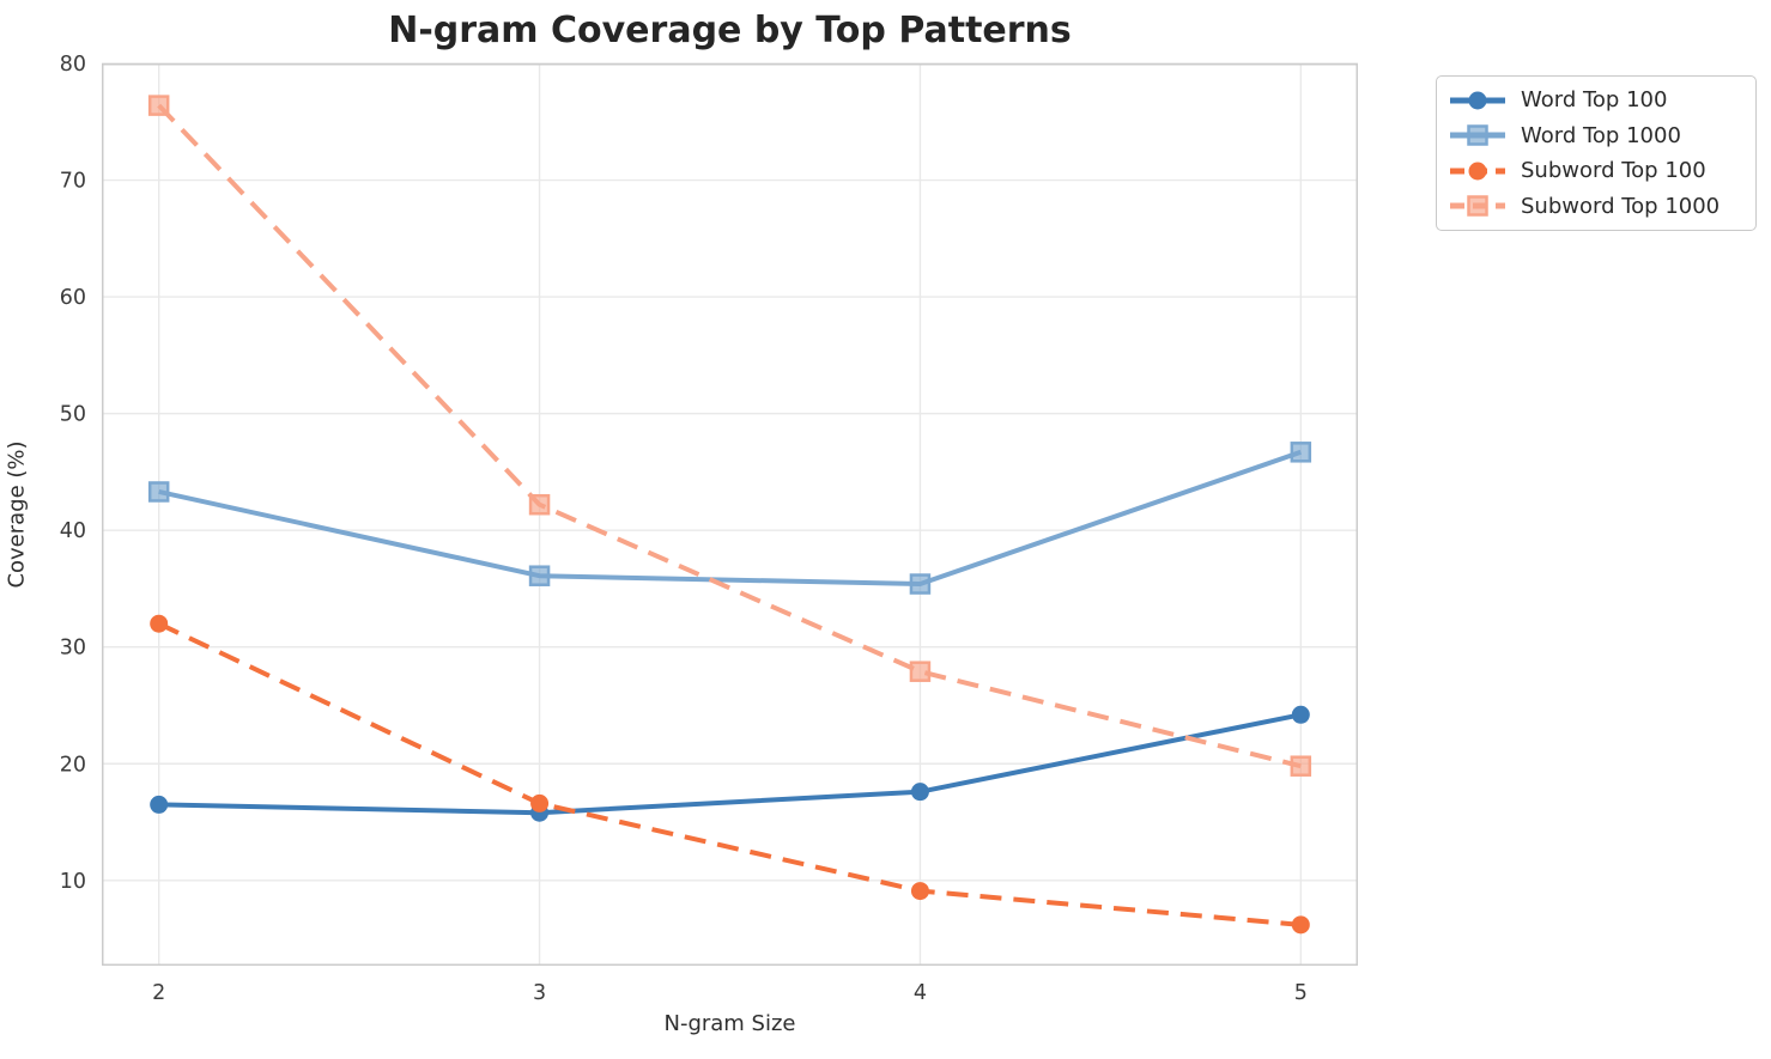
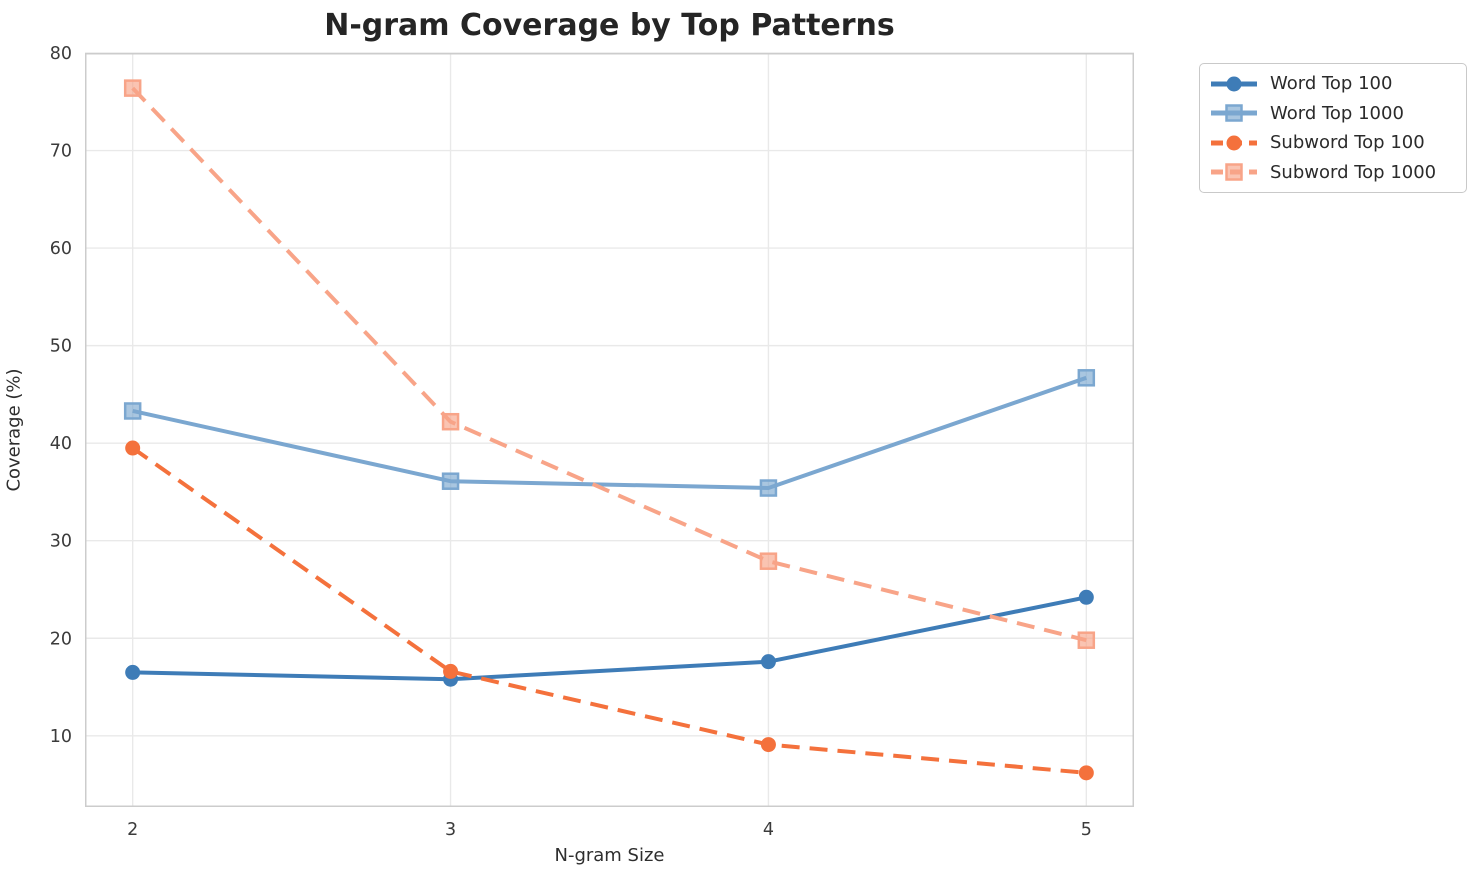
Subword Top 100/2: 32 -> 40
